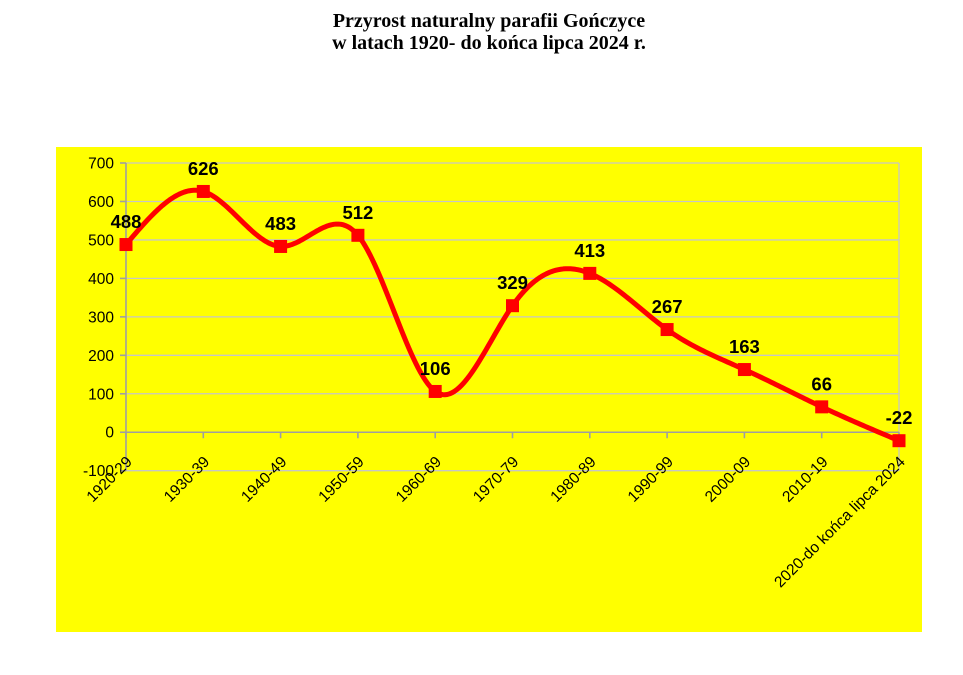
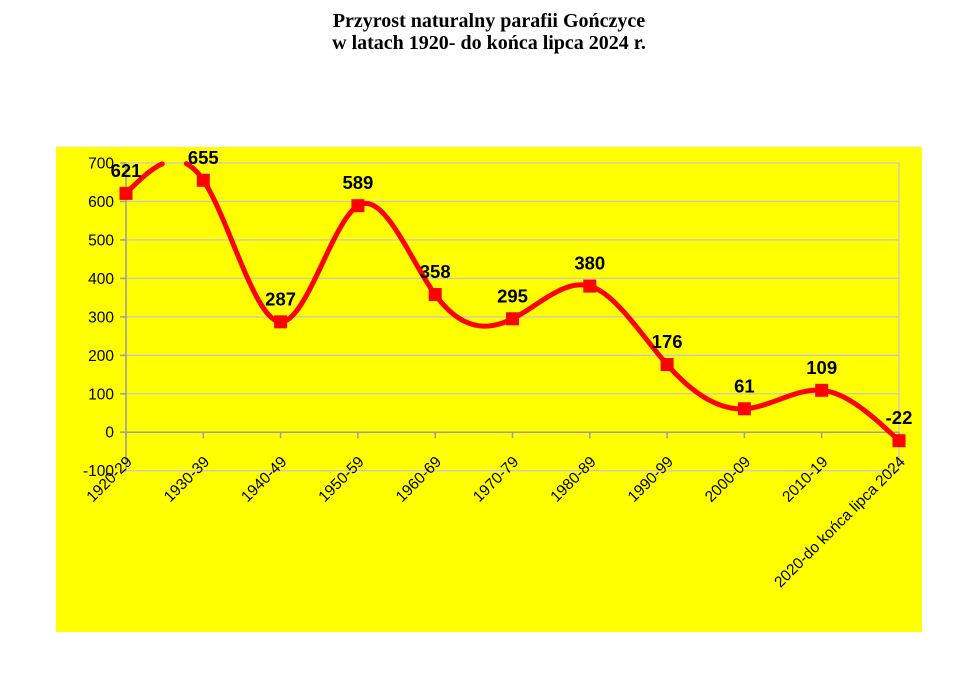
1920-29: 488 -> 621
1930-39: 626 -> 655
1940-49: 483 -> 287
1950-59: 512 -> 589
1960-69: 106 -> 358
1970-79: 329 -> 295
1980-89: 413 -> 380
1990-99: 267 -> 176
2000-09: 163 -> 61
2010-19: 66 -> 109
